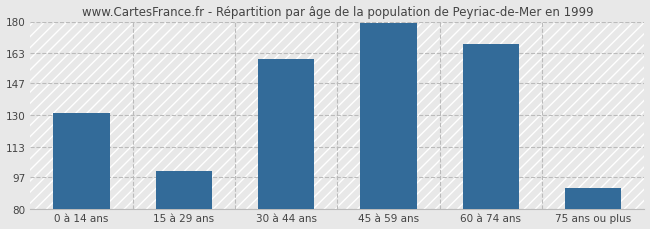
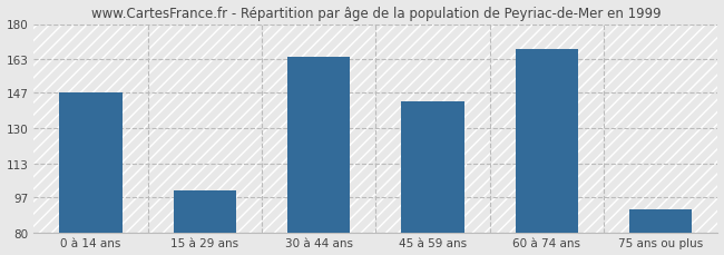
0 à 14 ans: 131 -> 147
30 à 44 ans: 160 -> 164
45 à 59 ans: 179 -> 143
